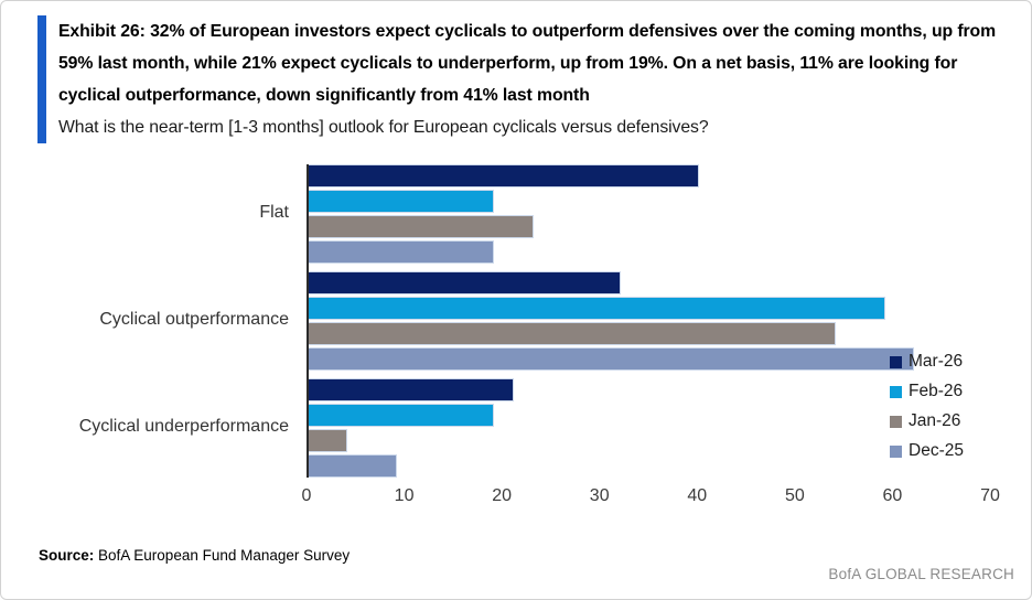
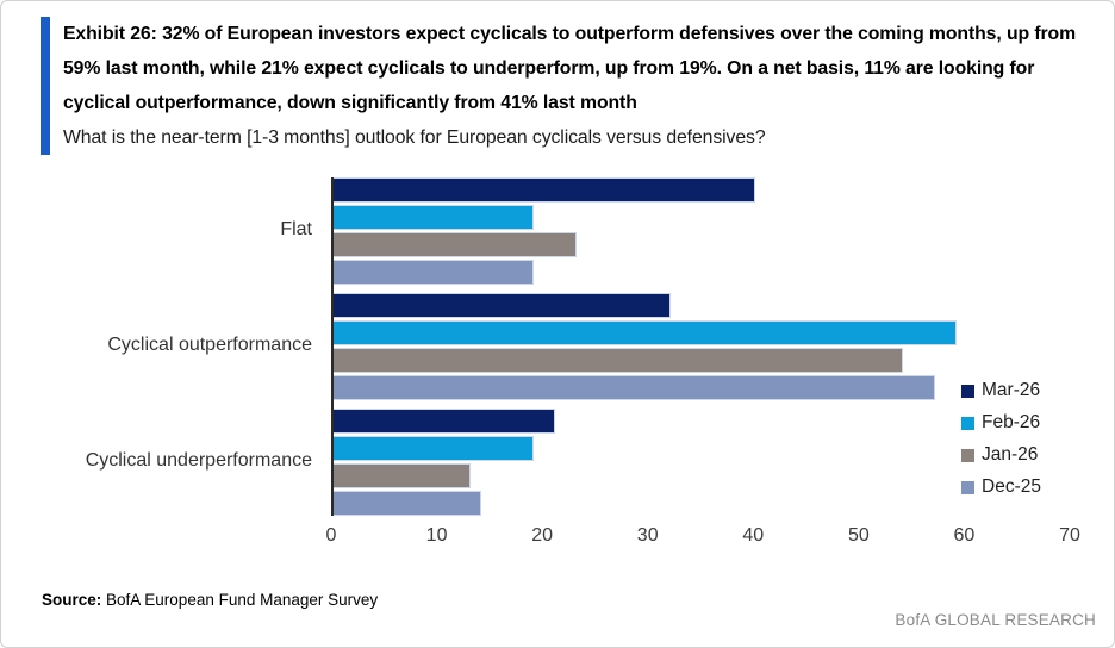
Dec-25/Cyclical outperformance: 62 -> 57
Jan-26/Cyclical underperformance: 4 -> 13
Dec-25/Cyclical underperformance: 9 -> 14
